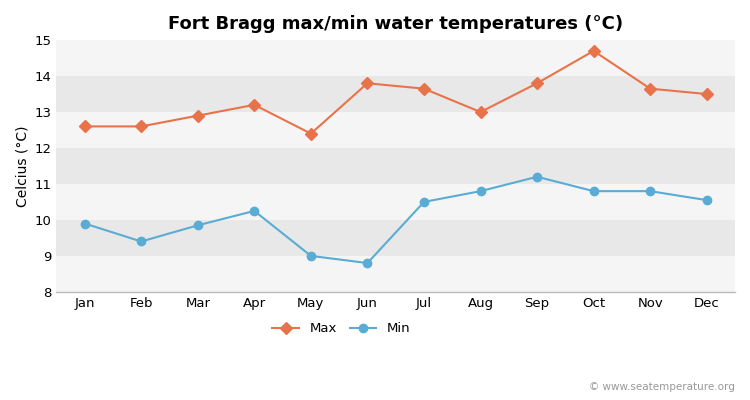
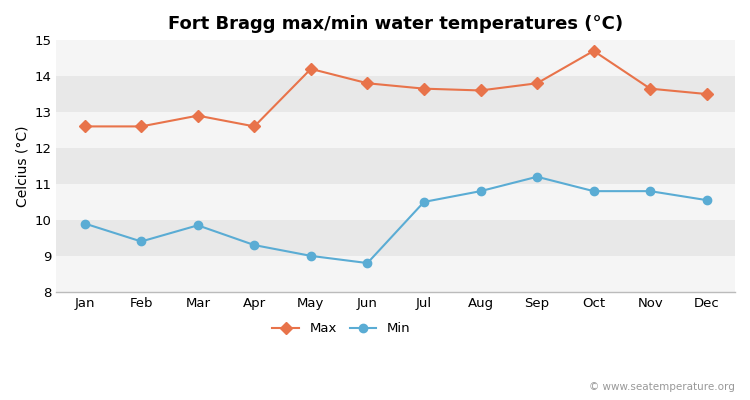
Max/Apr: 13.20 -> 12.60
Min/Apr: 10.25 -> 9.30
Max/May: 12.40 -> 14.20
Max/Aug: 13.00 -> 13.60
